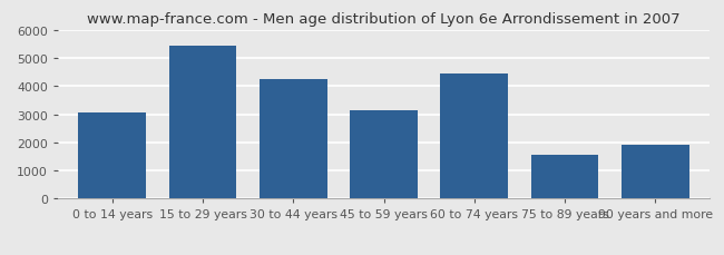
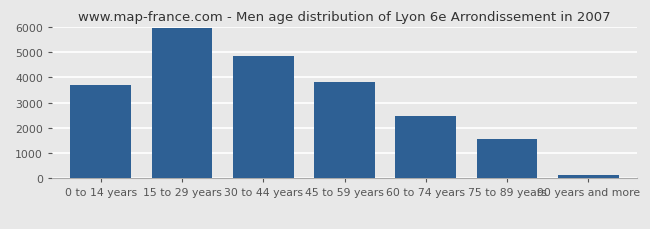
0 to 14 years: 3050 -> 3680
15 to 29 years: 5450 -> 5950
30 to 44 years: 4250 -> 4820
45 to 59 years: 3150 -> 3820
60 to 74 years: 4450 -> 2480
90 years and more: 1900 -> 140
